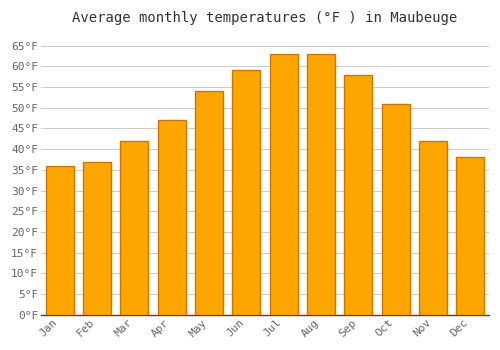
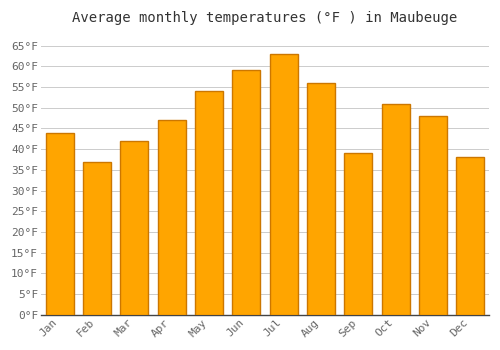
Jan: 36°F -> 44°F
Aug: 63°F -> 56°F
Sep: 58°F -> 39°F
Nov: 42°F -> 48°F
